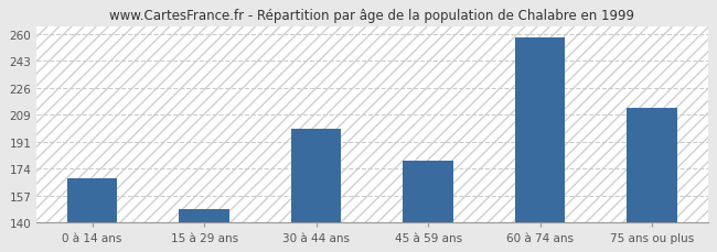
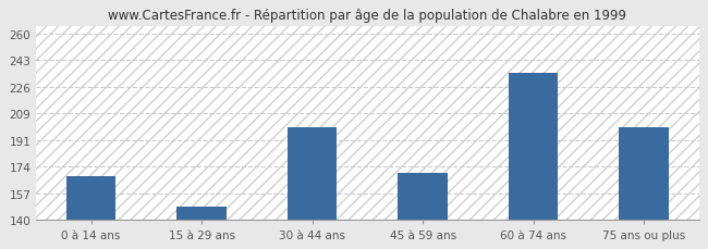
45 à 59 ans: 179 -> 170
60 à 74 ans: 258 -> 235
75 ans ou plus: 213 -> 200
